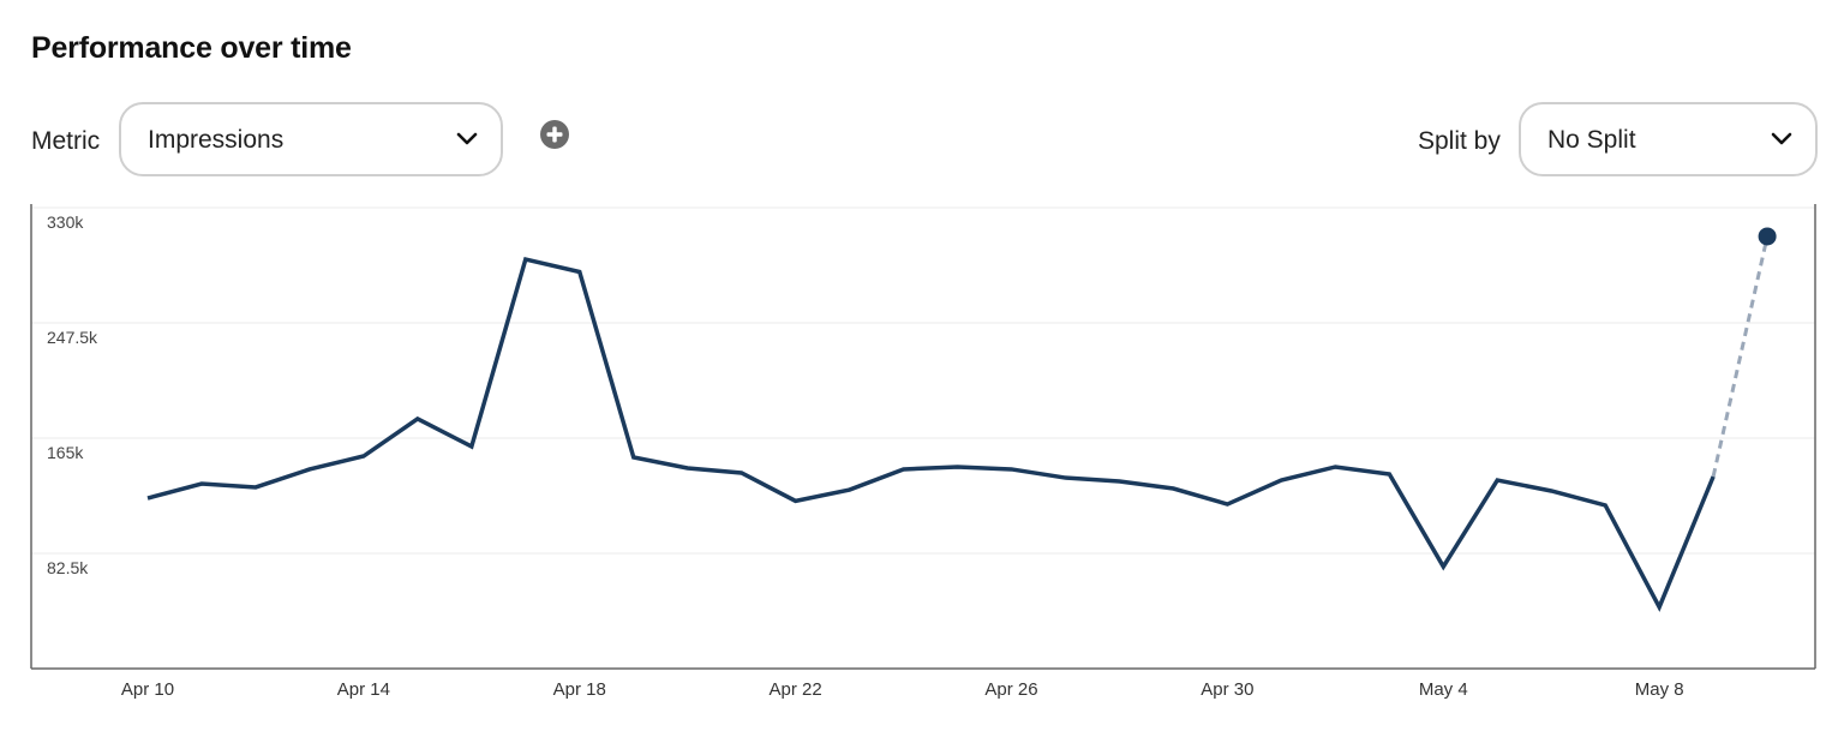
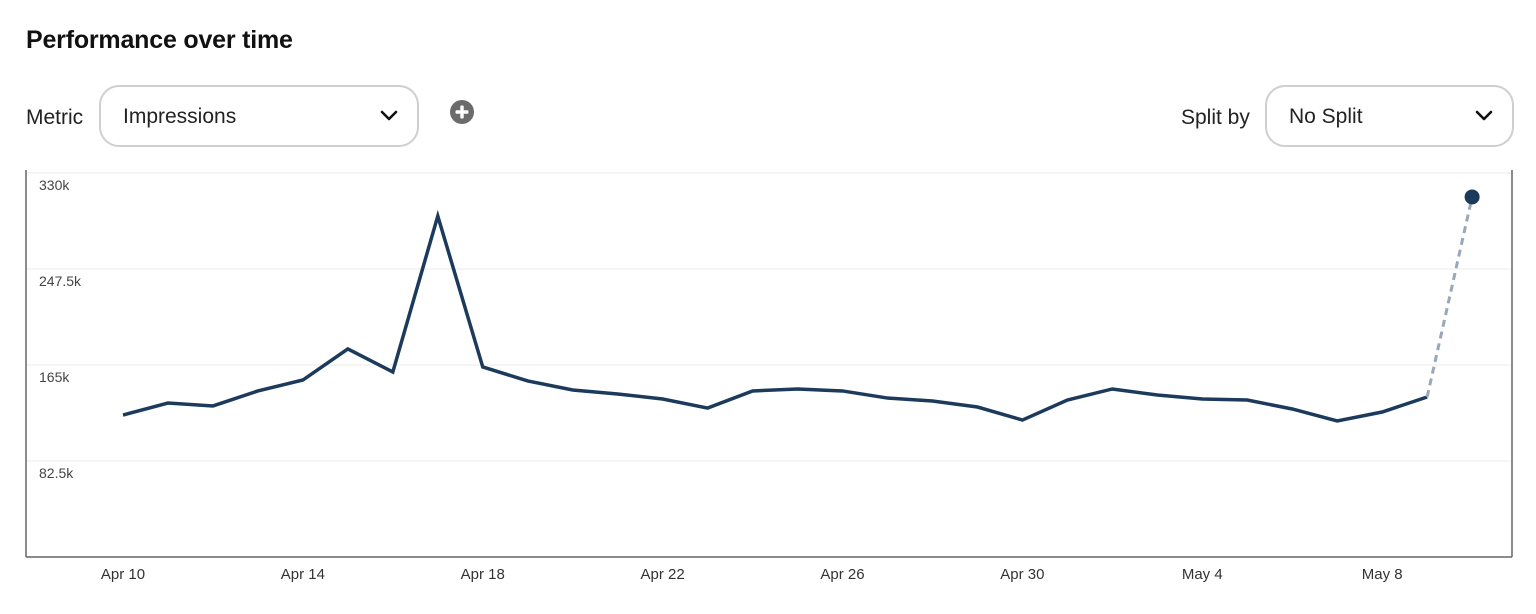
Impressions/Apr 18: 284k -> 163k
Impressions/Apr 22: 120k -> 136k
Impressions/May 4: 73k -> 136k
Impressions/May 8: 44k -> 125k
